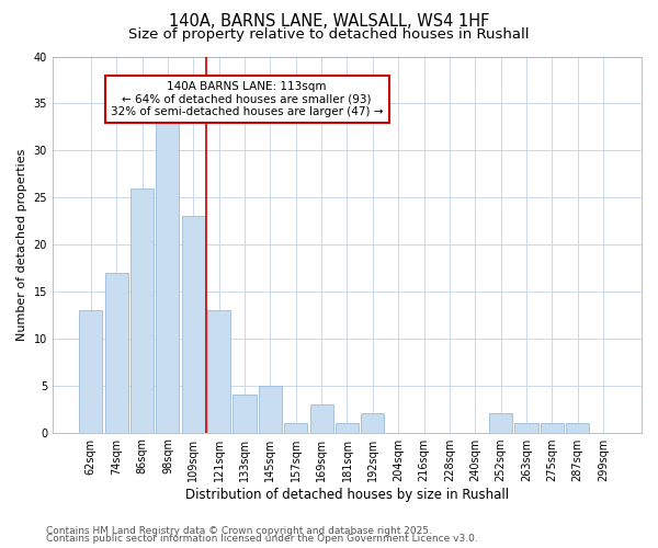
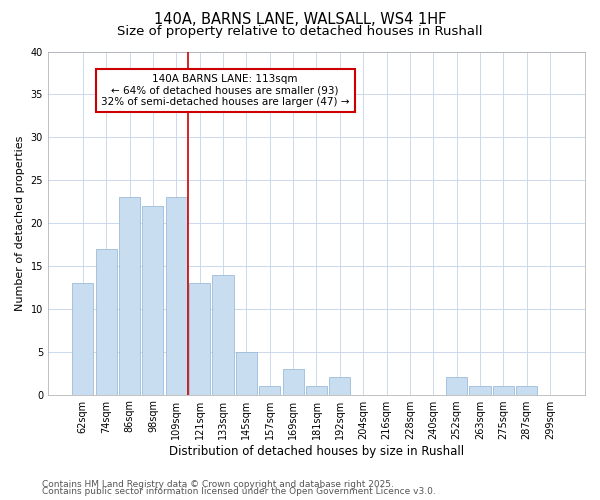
86sqm: 26 -> 23
98sqm: 33 -> 22
133sqm: 4 -> 14
